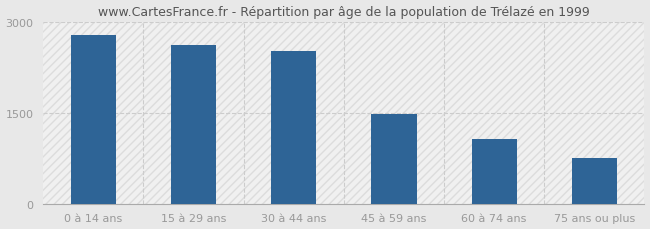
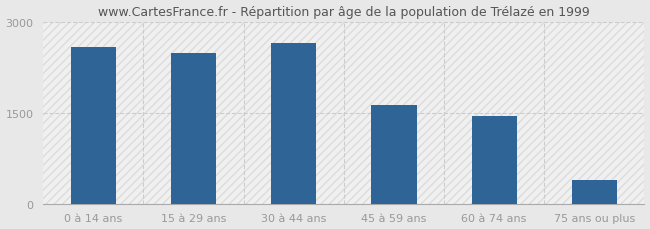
0 à 14 ans: 2780 -> 2580
15 à 29 ans: 2620 -> 2480
30 à 44 ans: 2520 -> 2640
45 à 59 ans: 1480 -> 1620
60 à 74 ans: 1060 -> 1450
75 ans ou plus: 760 -> 390
